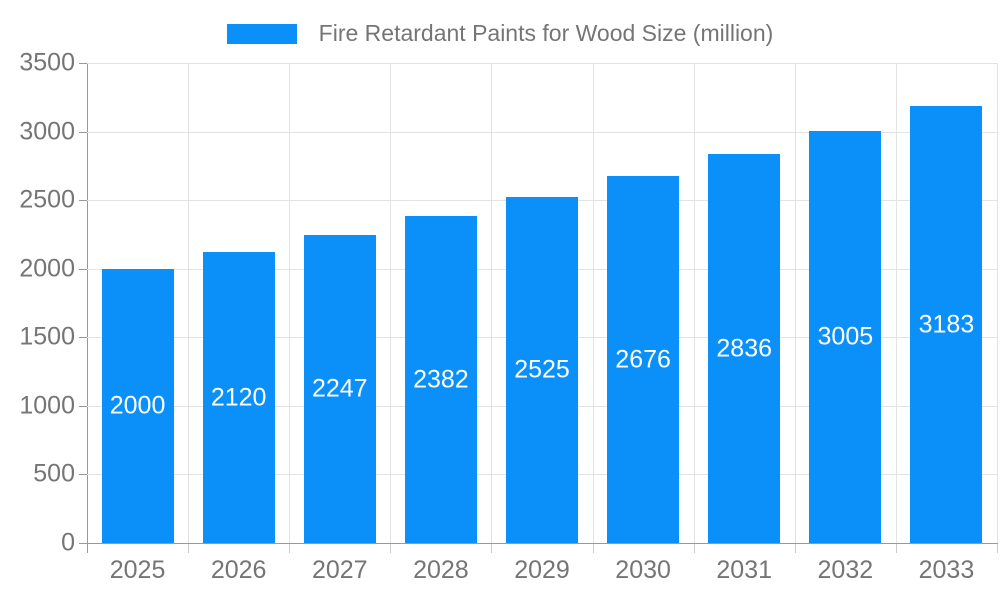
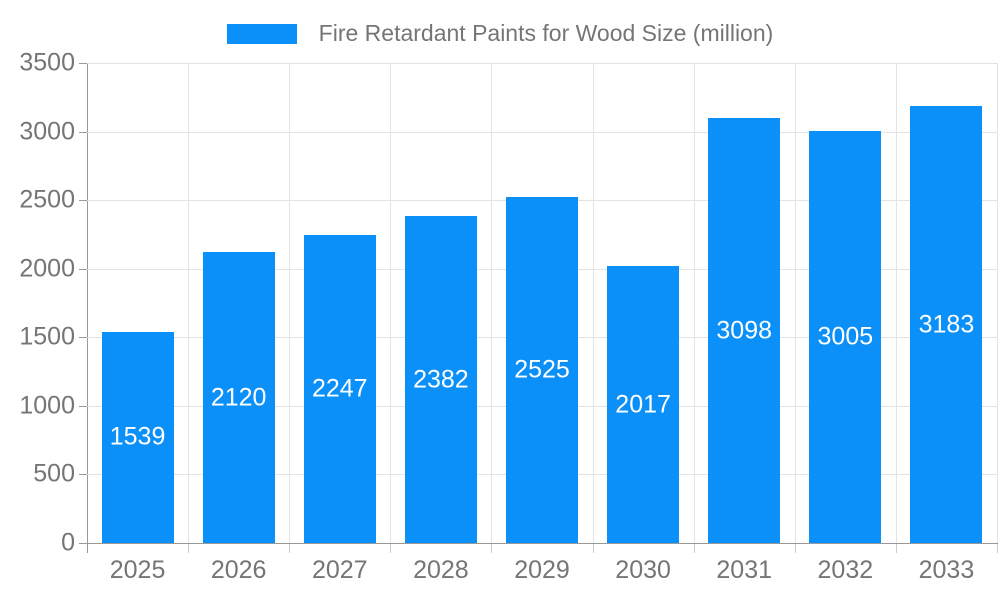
2025: 2000 -> 1539
2030: 2676 -> 2017
2031: 2836 -> 3098
